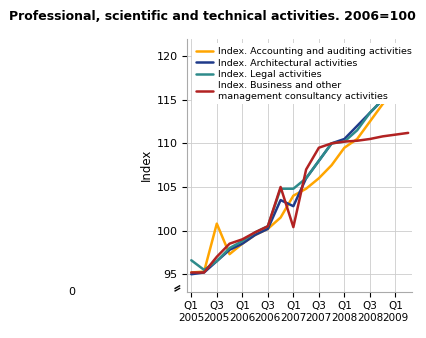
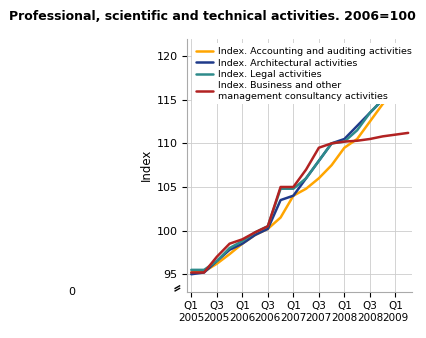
Index. Legal activities/Q1 2005: 96.6 -> 95.5
Index. Accounting and auditing activities/Q3 2005: 100.8 -> 96.2
Index. Architectural activities/Q1 2007: 102.8 -> 104.0
Index. Business and other management consultancy activities/Q1 2007: 100.4 -> 105.0
